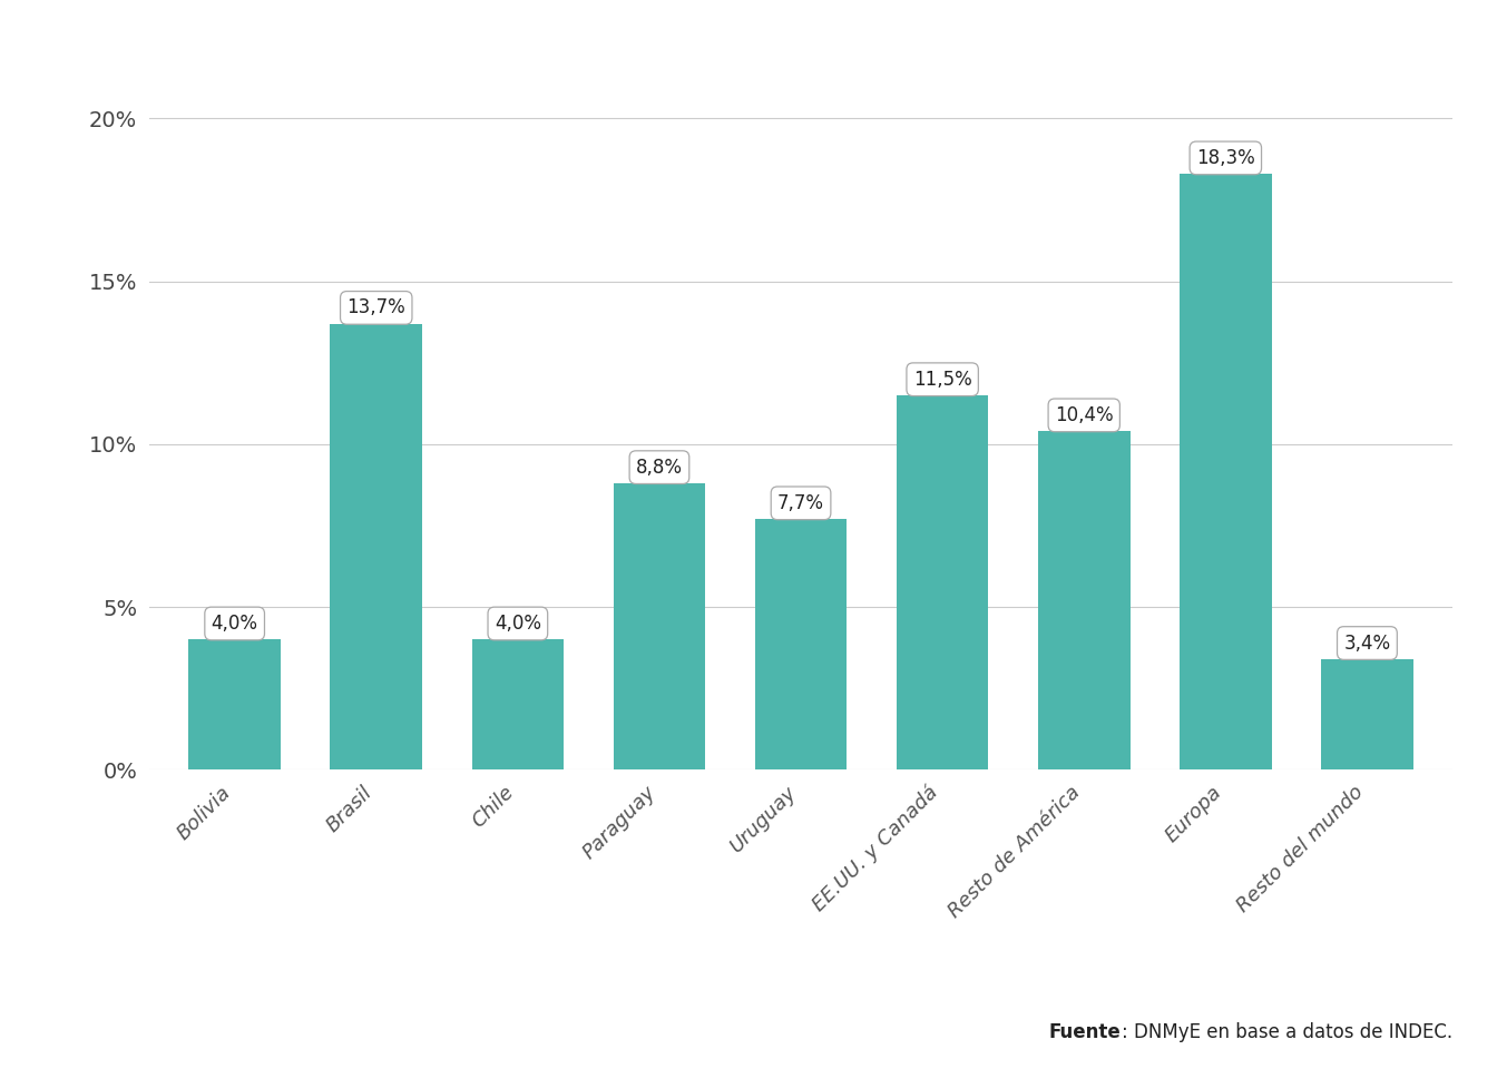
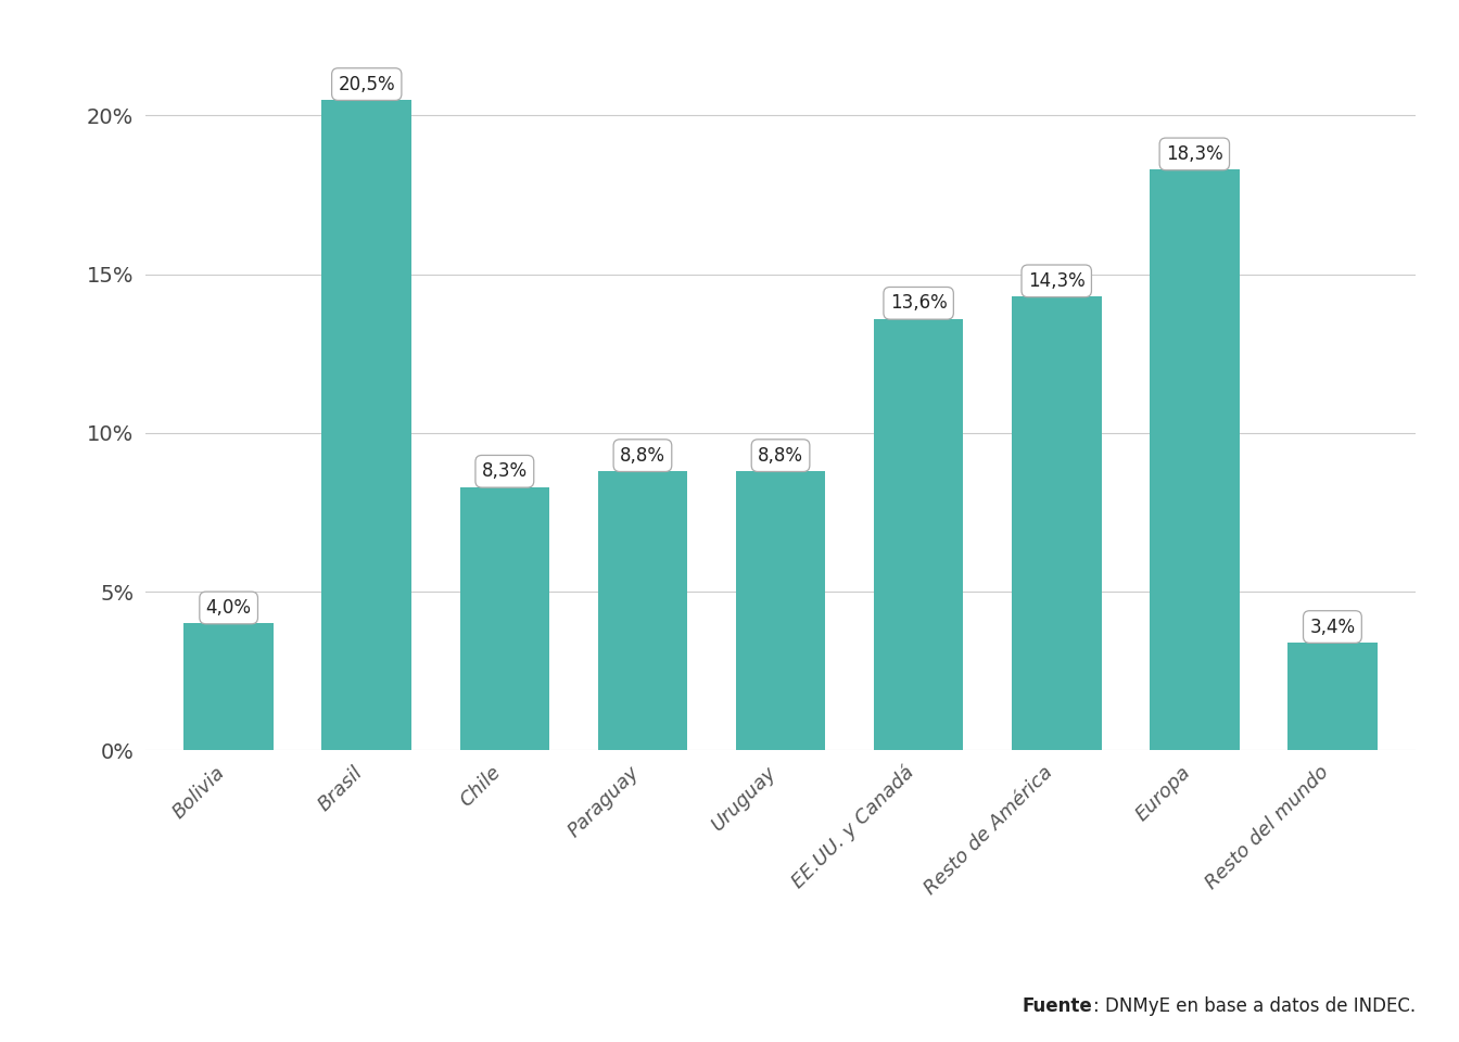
Brasil: 13,7% -> 20,5%
Chile: 4,0% -> 8,3%
Uruguay: 7,7% -> 8,8%
EE.UU. y Canadá: 11,5% -> 13,6%
Resto de América: 10,4% -> 14,3%
